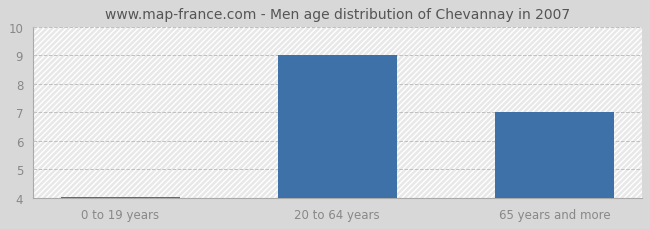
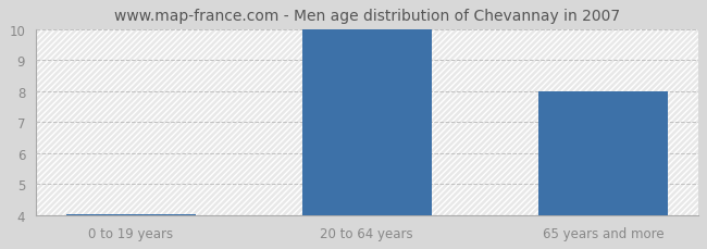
20 to 64 years: 9.00 -> 10.00
65 years and more: 7.00 -> 8.00
